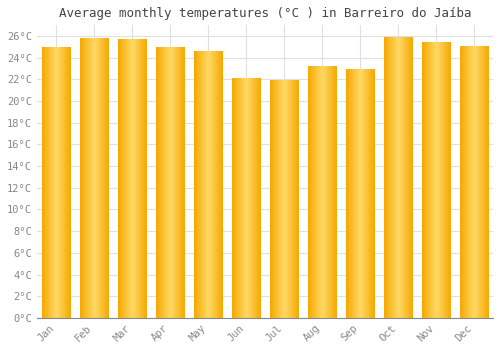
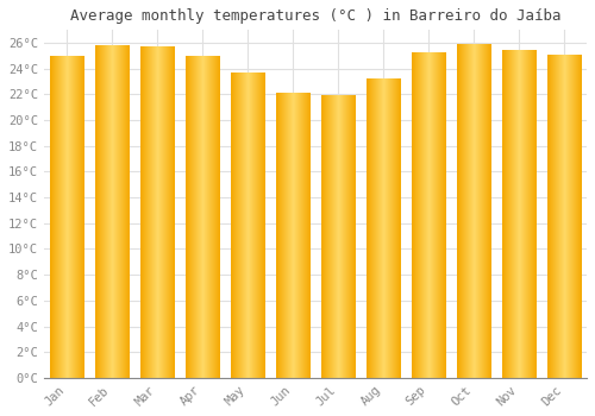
May: 24.6°C -> 23.7°C
Sep: 22.9°C -> 25.2°C
